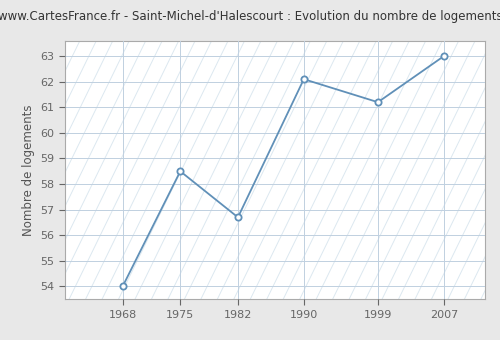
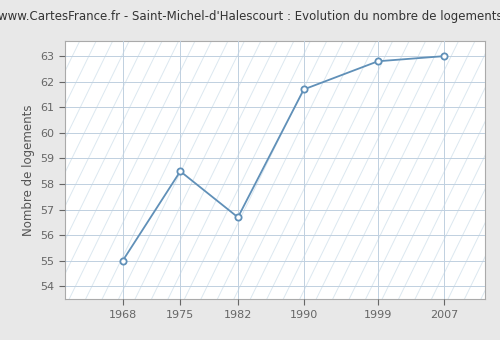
1968: 54.0 -> 55.0
1990: 62.1 -> 61.7
1999: 61.2 -> 62.8
